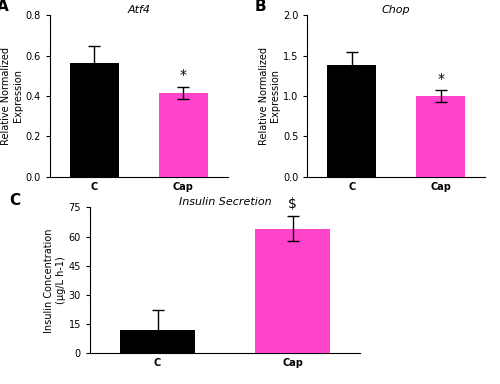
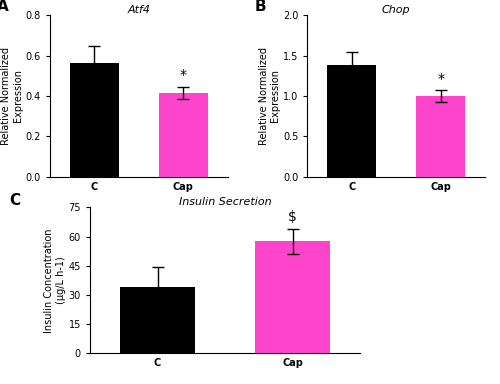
Insulin Secretion/C: 12 -> 34
Insulin Secretion/Cap: 64 -> 58
